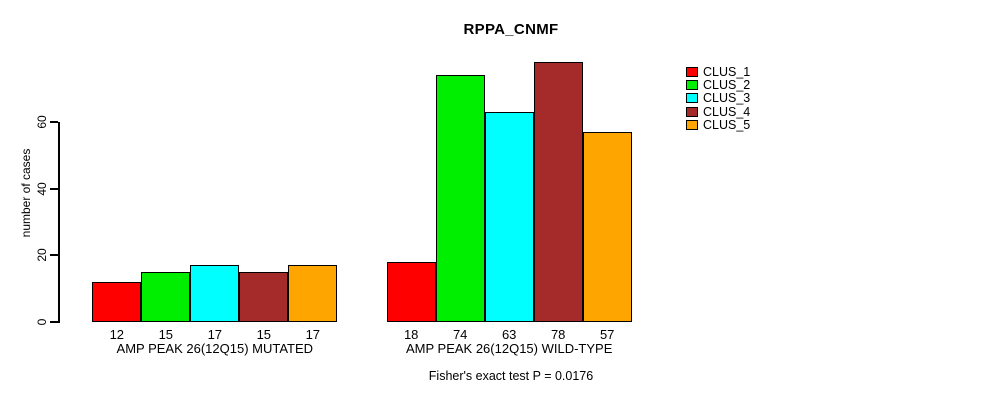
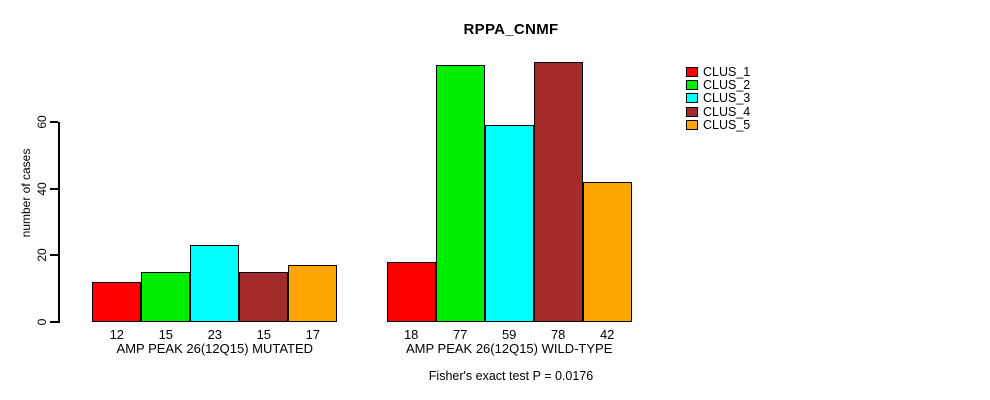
CLUS_3/AMP PEAK 26(12Q15) MUTATED: 17 -> 23
CLUS_2/AMP PEAK 26(12Q15) WILD-TYPE: 74 -> 77
CLUS_3/AMP PEAK 26(12Q15) WILD-TYPE: 63 -> 59
CLUS_5/AMP PEAK 26(12Q15) WILD-TYPE: 57 -> 42
